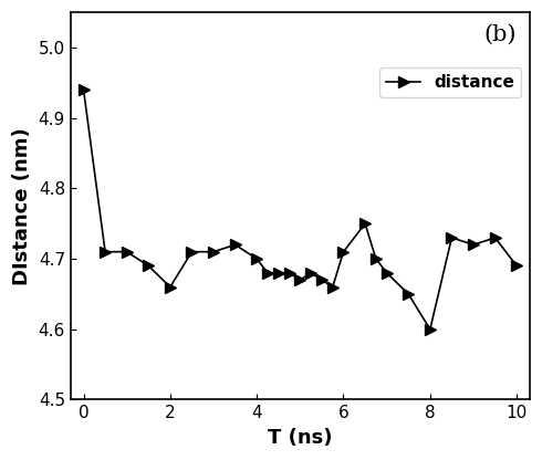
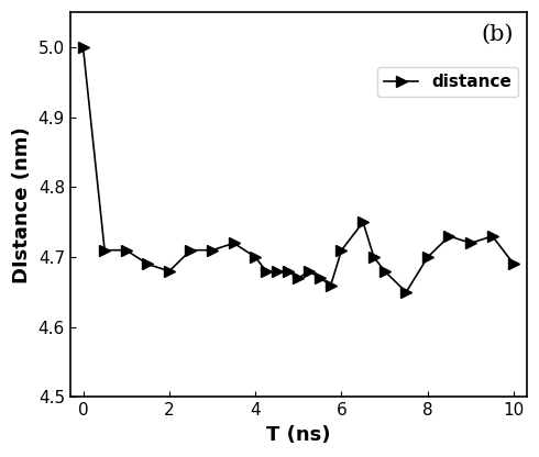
0: 4.94 -> 5.00
2: 4.66 -> 4.68
8: 4.60 -> 4.70
